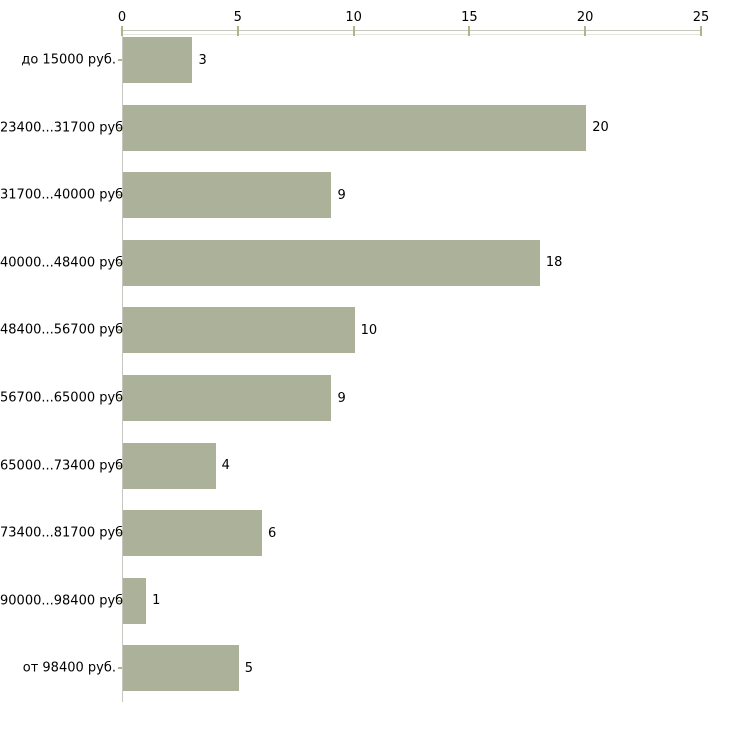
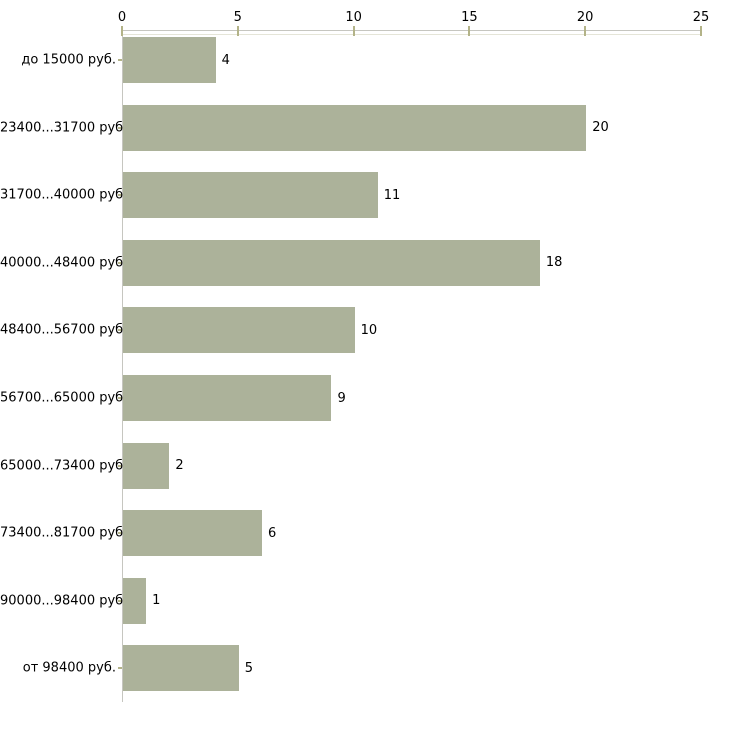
до 15000 руб.: 3 -> 4
31700...40000 руб.: 9 -> 11
65000...73400 руб.: 4 -> 2
